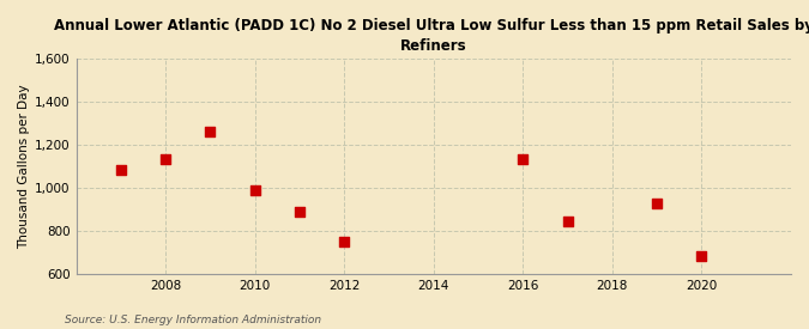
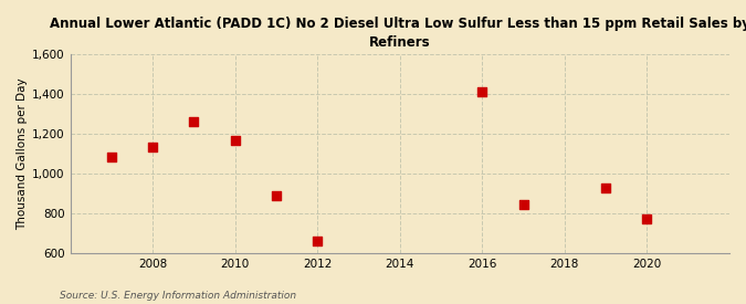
2010: 990 -> 1,160
2012: 750 -> 660
2016: 1,130 -> 1,410
2020: 680 -> 770
